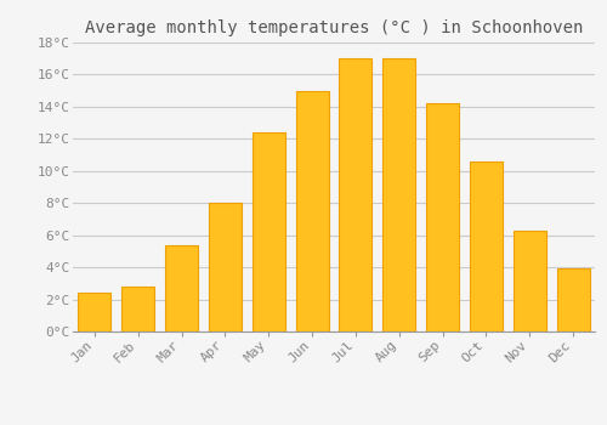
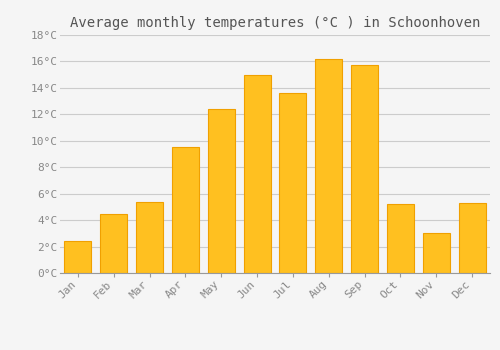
Feb: 2.8°C -> 4.5°C
Apr: 8.0°C -> 9.5°C
Jul: 17.0°C -> 13.6°C
Aug: 17.0°C -> 16.2°C
Sep: 14.2°C -> 15.7°C
Oct: 10.6°C -> 5.2°C
Nov: 6.3°C -> 3.0°C
Dec: 3.9°C -> 5.3°C
